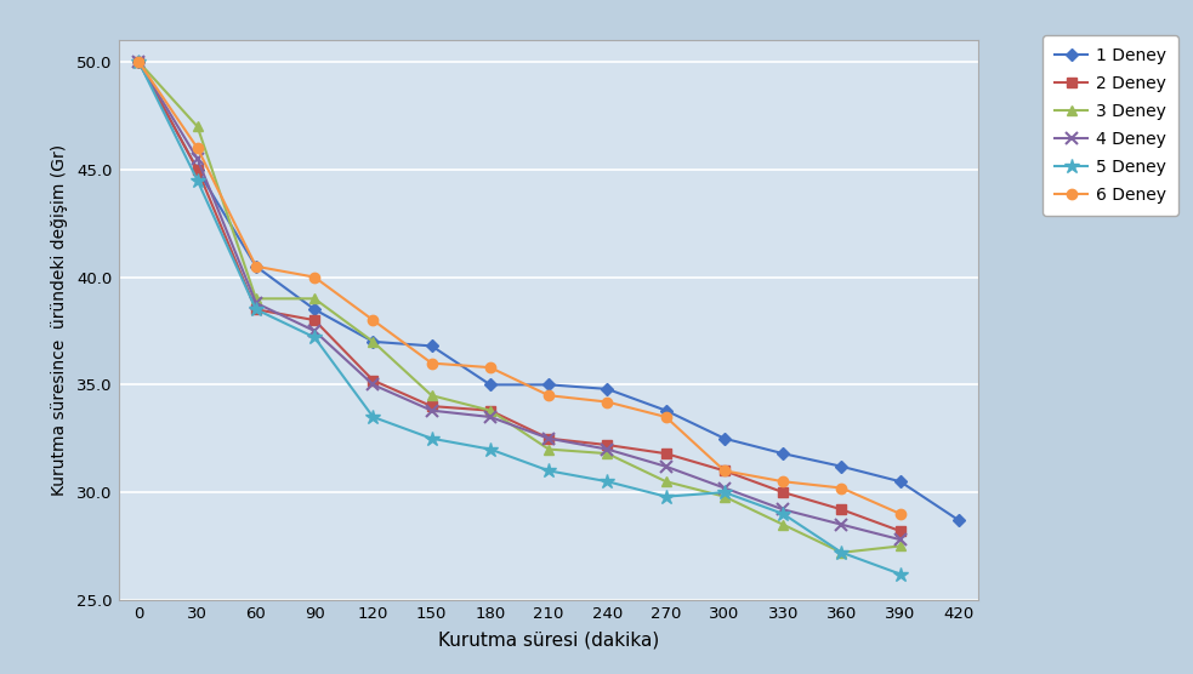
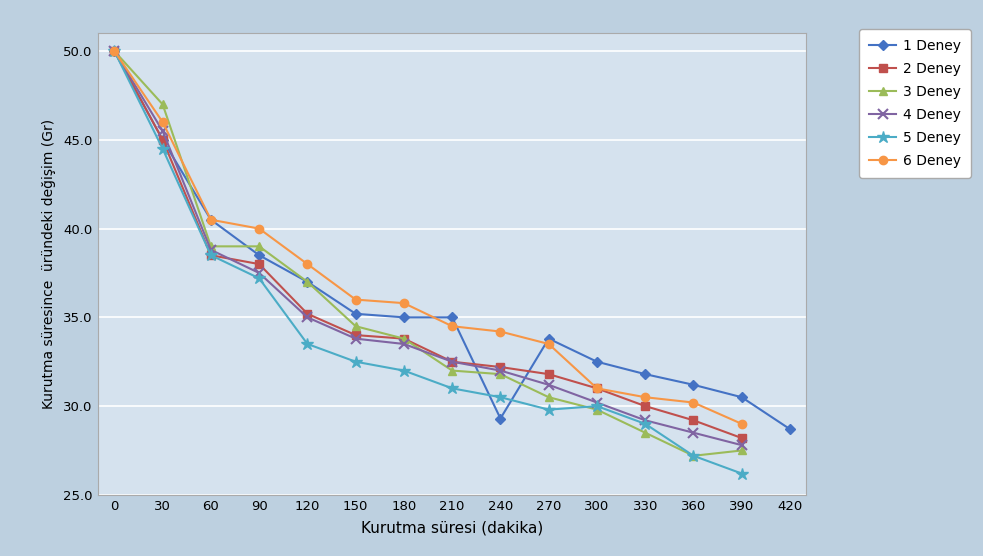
1 Deney/150: 36.8 -> 35.2
1 Deney/240: 34.8 -> 29.3
